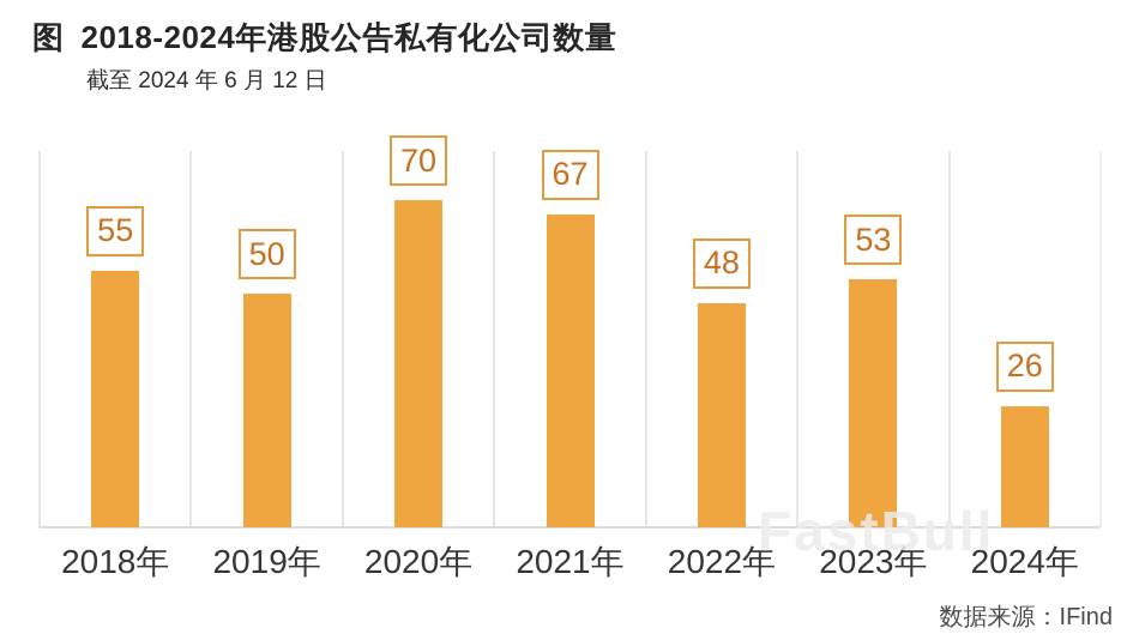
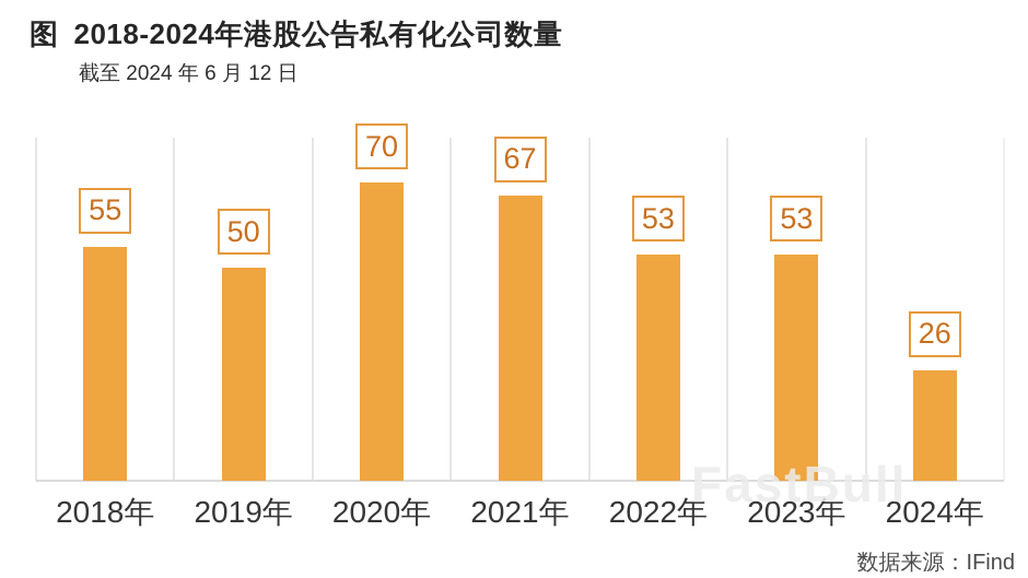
2022年: 48 -> 53
